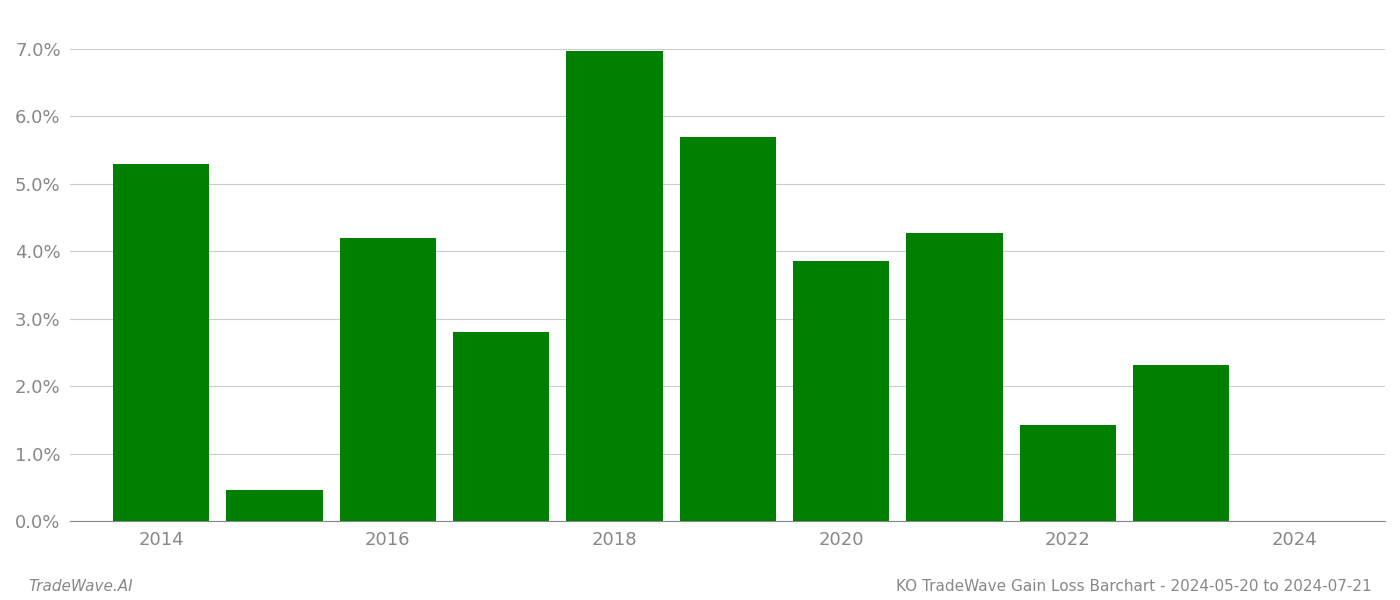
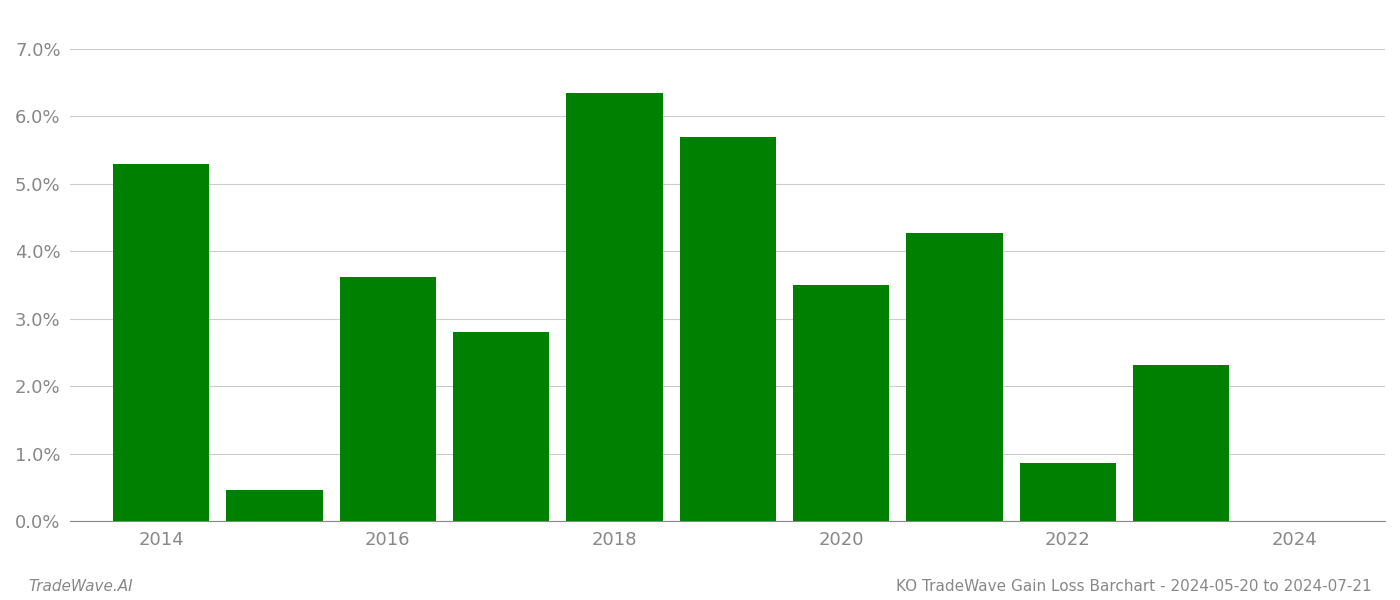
2016: 4.20% -> 3.62%
2018: 6.97% -> 6.34%
2020: 3.85% -> 3.50%
2022: 1.43% -> 0.86%
